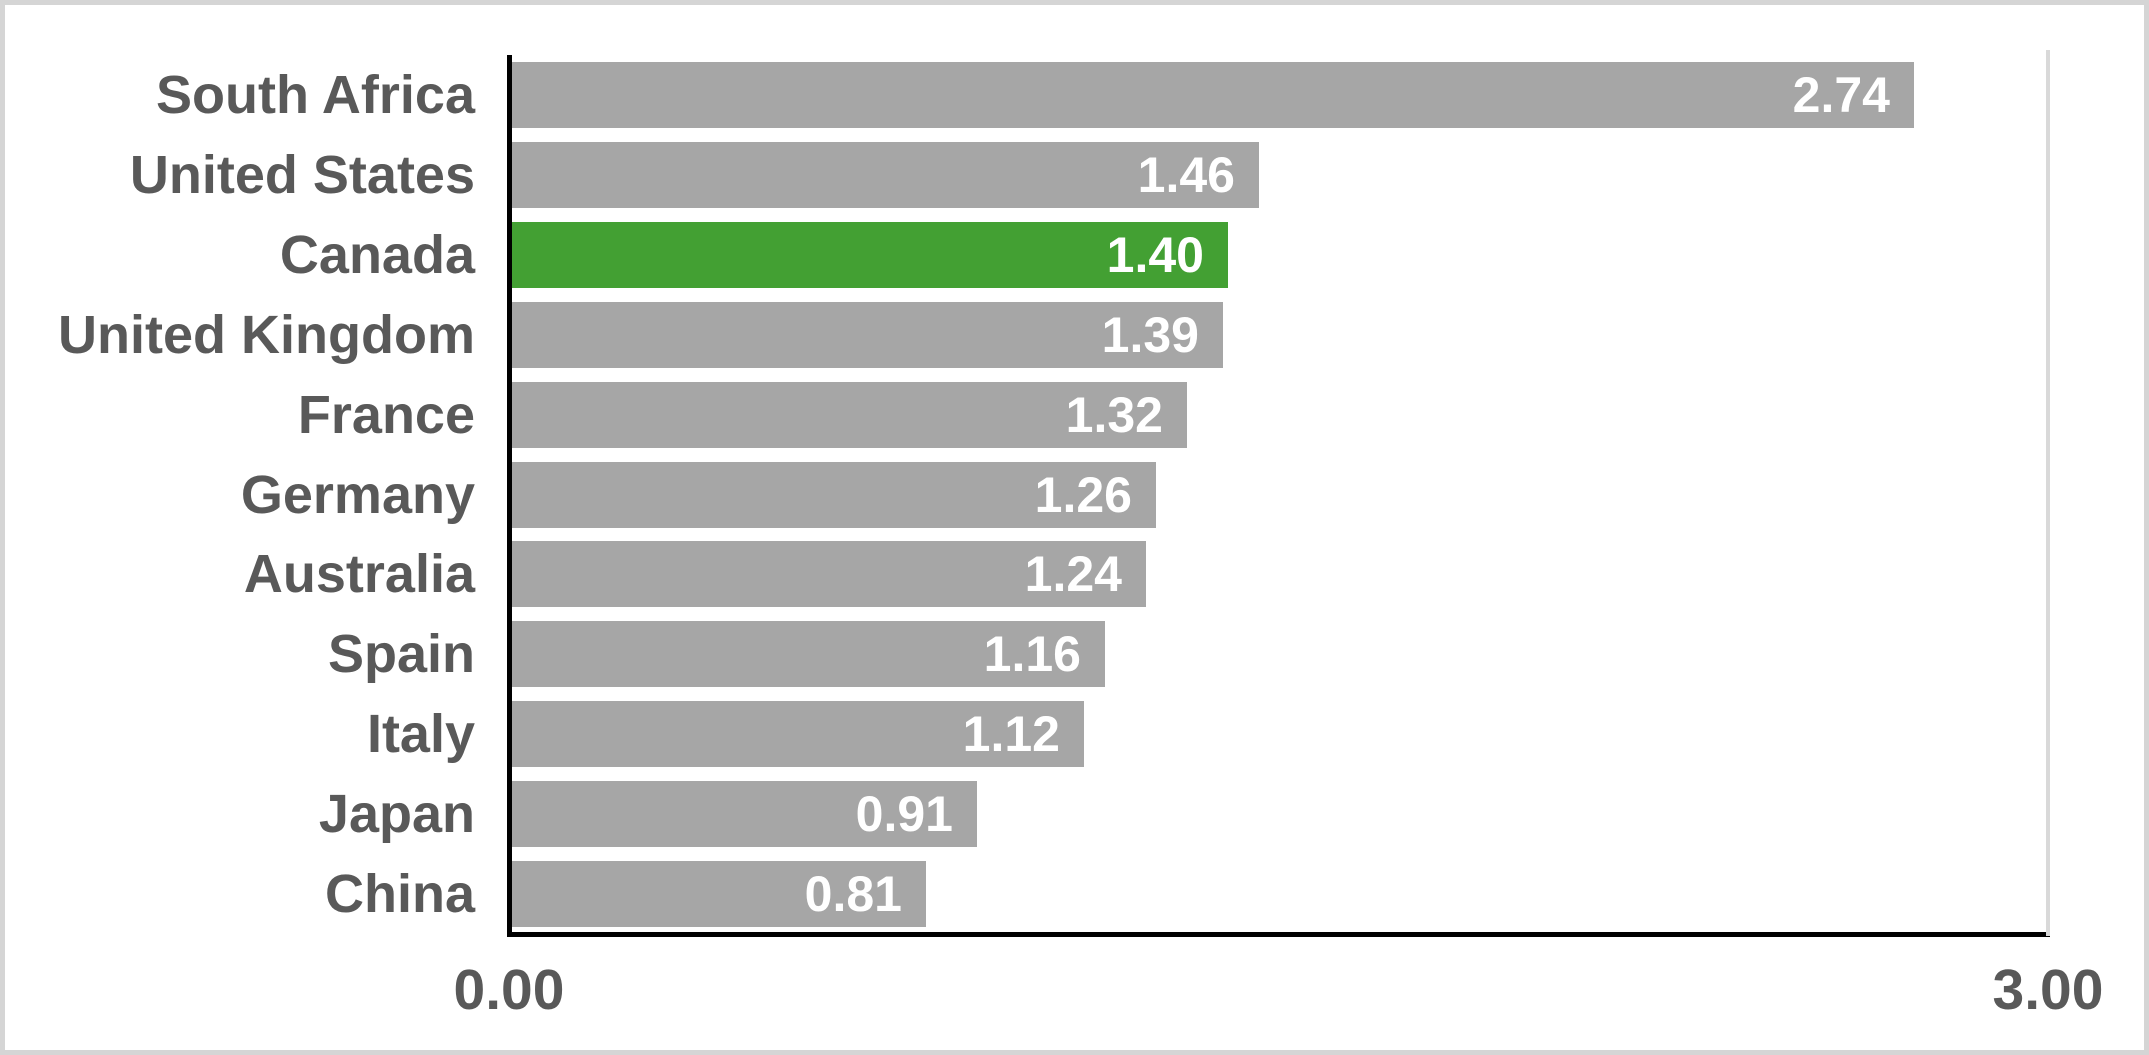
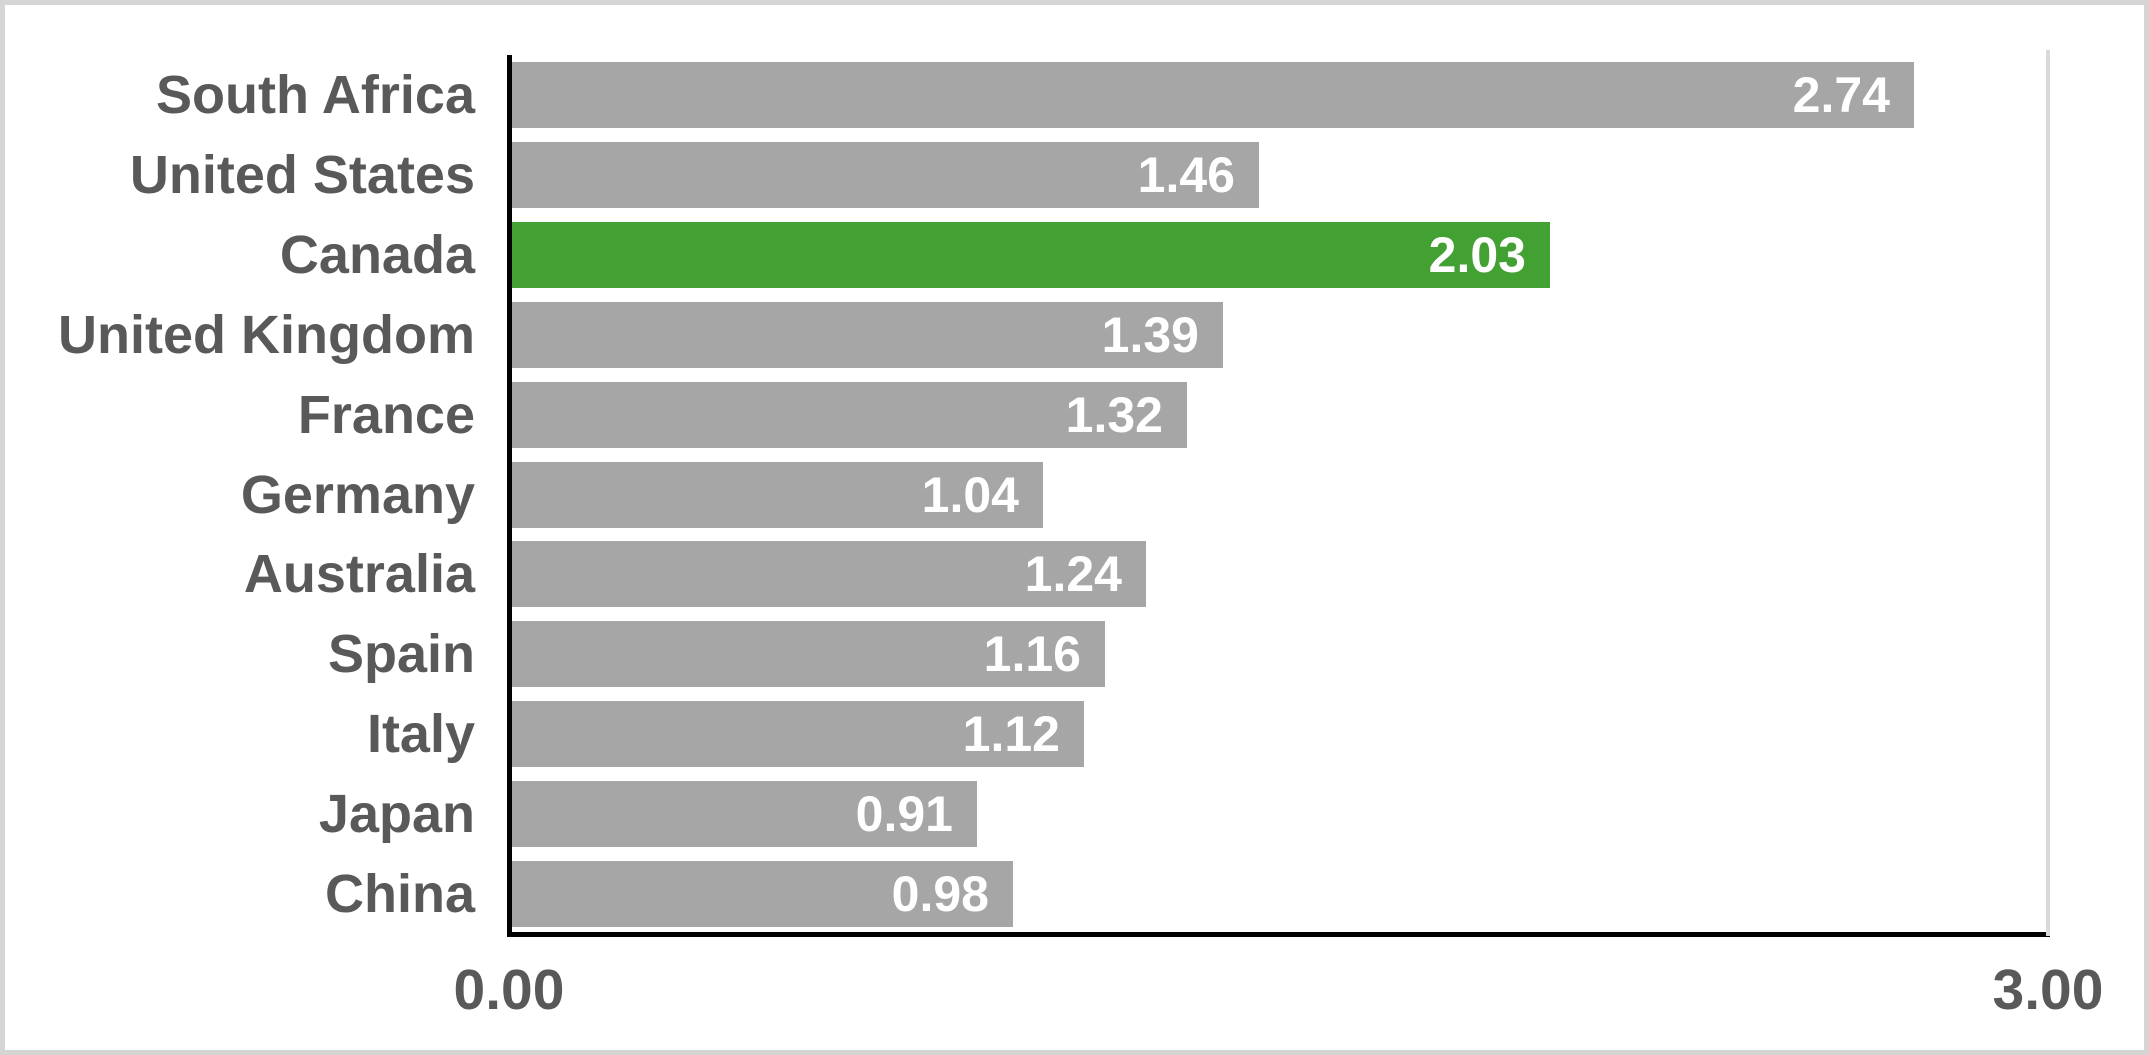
Canada: 1.40 -> 2.03
Germany: 1.26 -> 1.04
China: 0.81 -> 0.98
